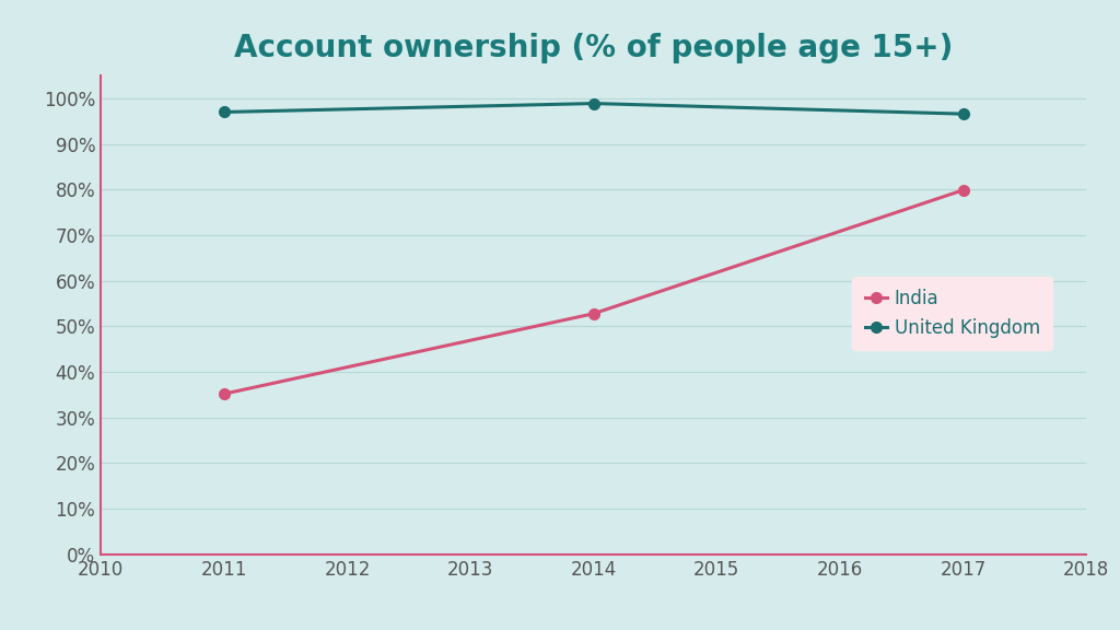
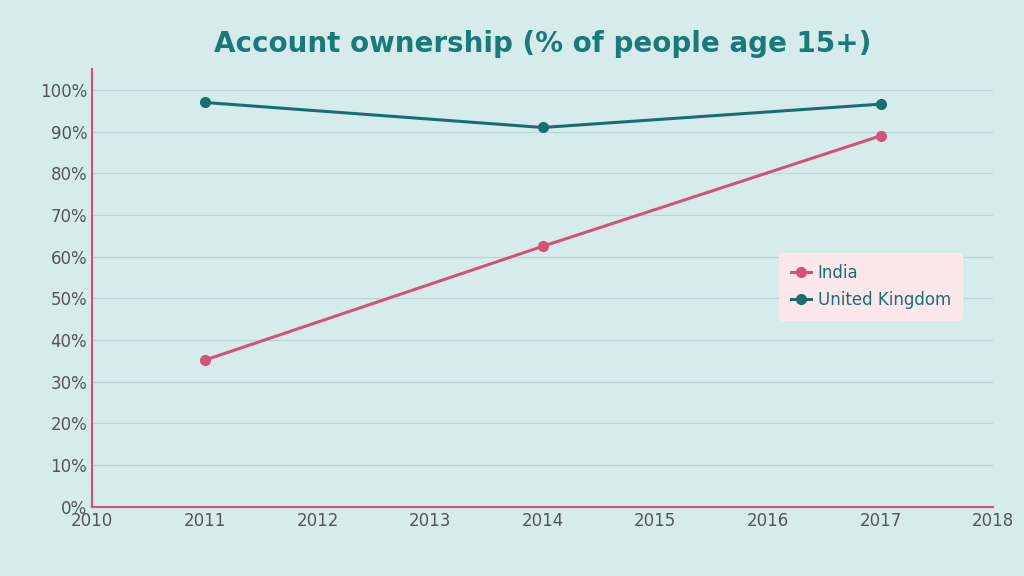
India/2014: 52.8% -> 62.5%
United Kingdom/2014: 98.9% -> 91.0%
India/2017: 79.9% -> 89.0%
